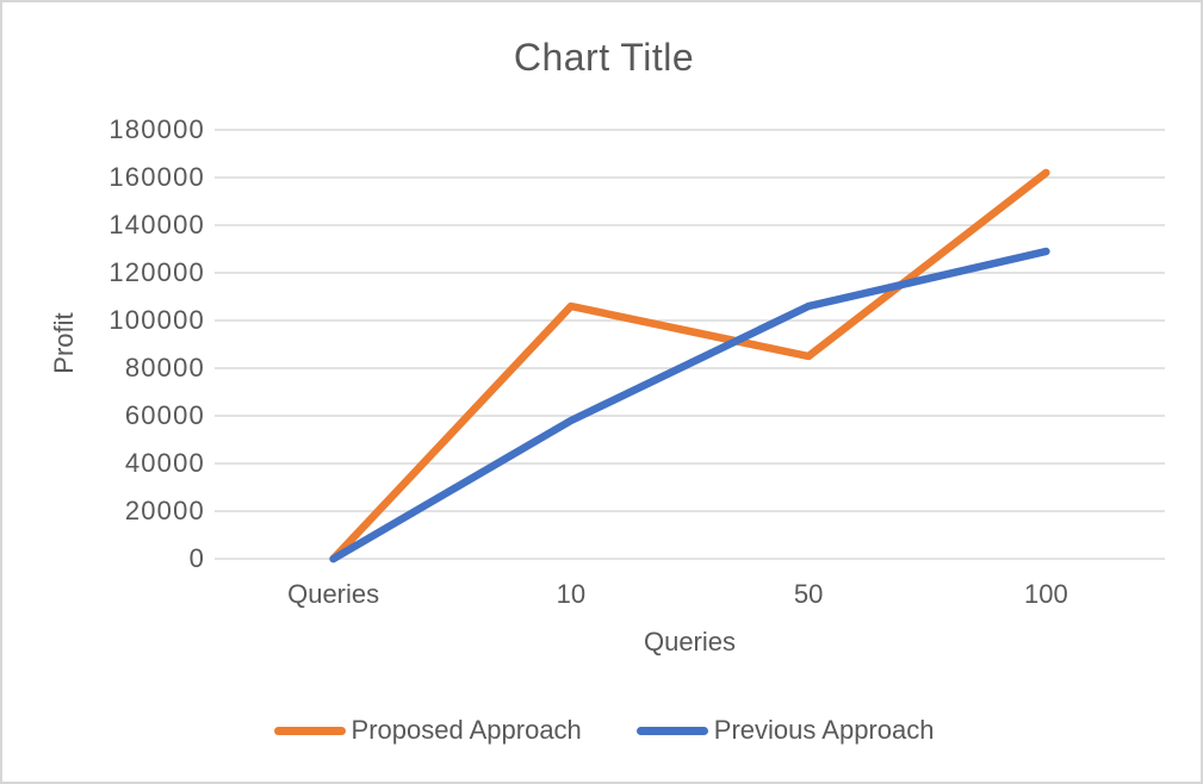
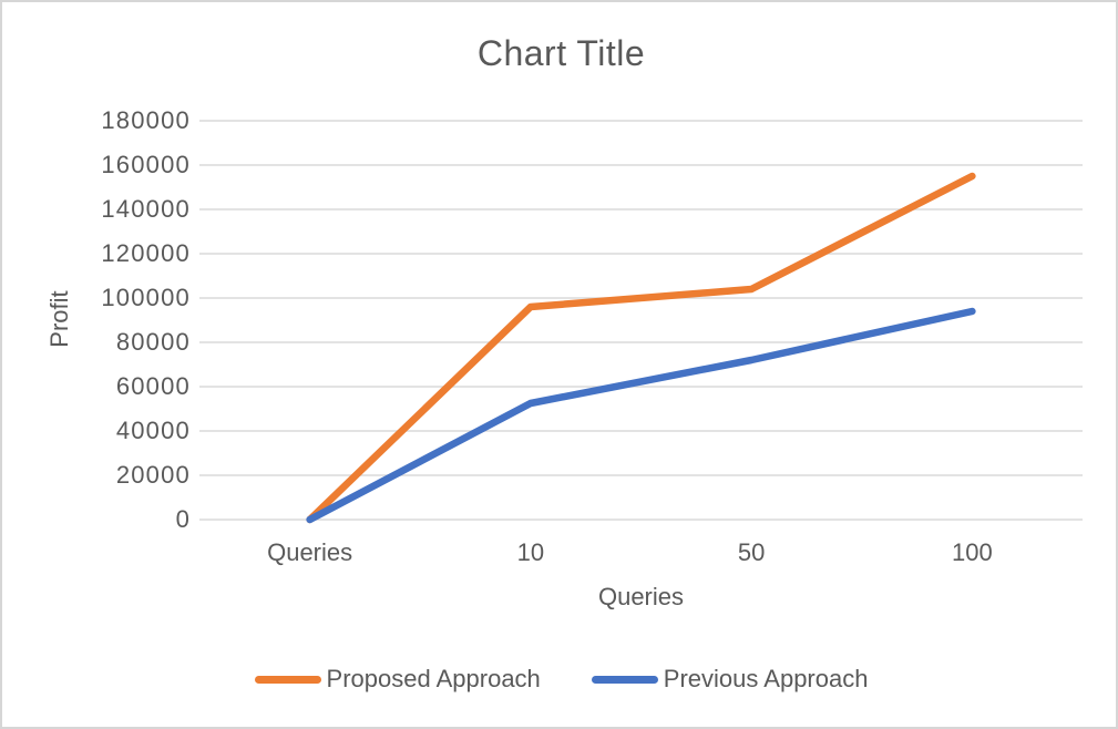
Proposed Approach/10: 106000 -> 96000
Previous Approach/10: 58000 -> 52000
Proposed Approach/50: 85000 -> 104000
Previous Approach/50: 106000 -> 72000
Proposed Approach/100: 162000 -> 155000
Previous Approach/100: 129000 -> 94000
